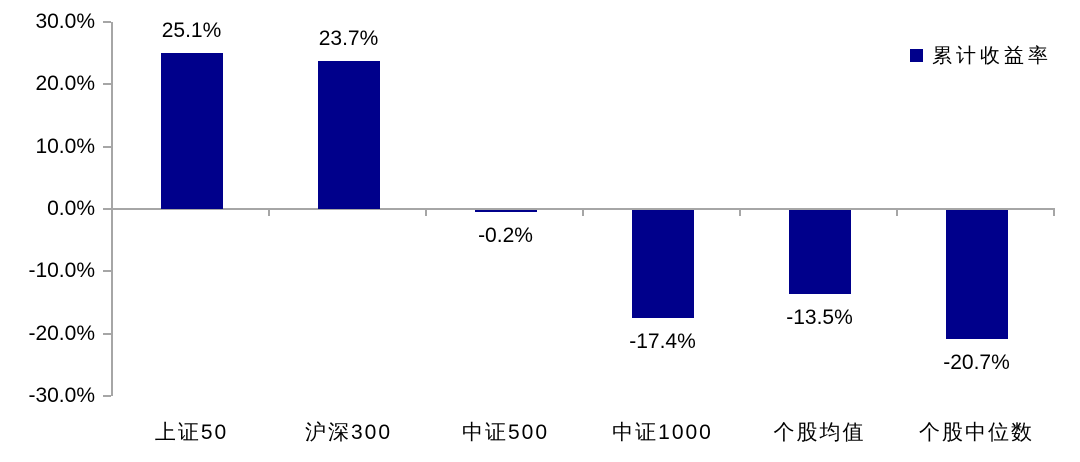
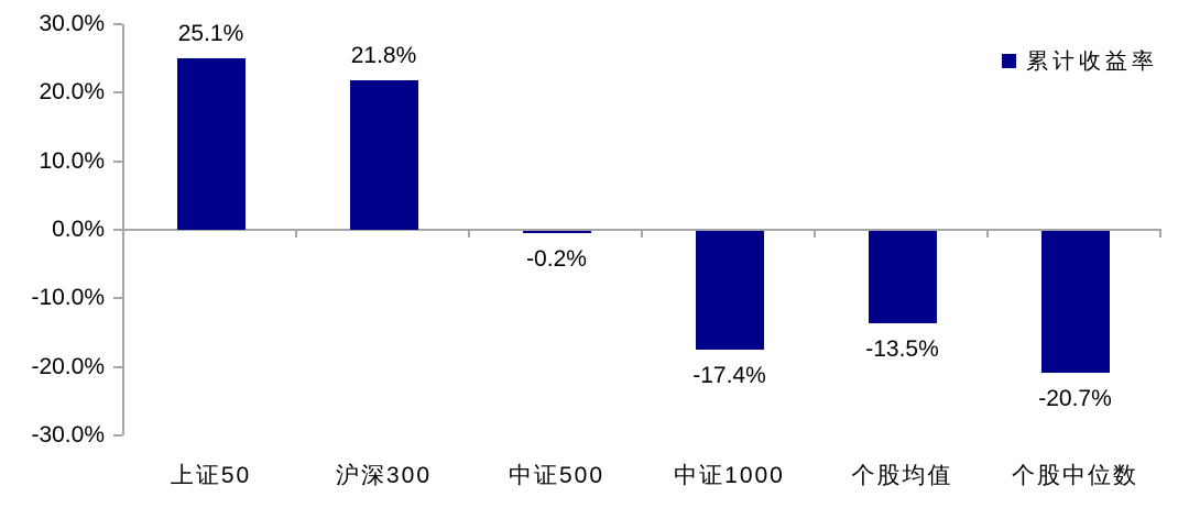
沪深300: 23.7% -> 21.8%
